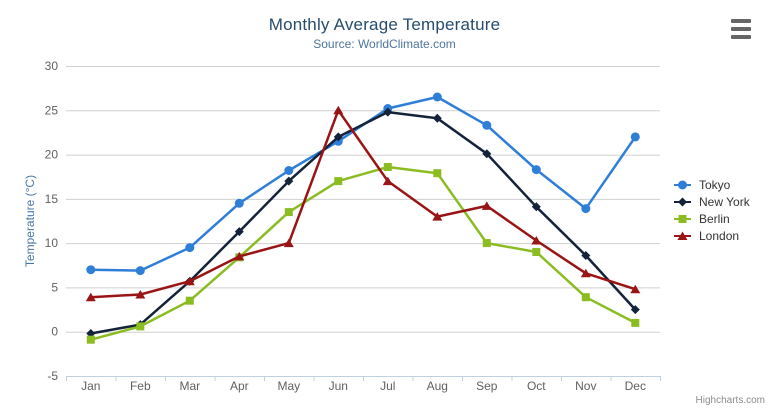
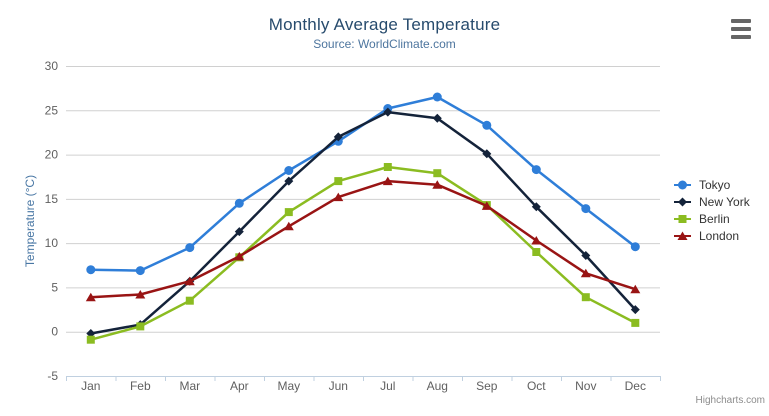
London/May: 10 -> 12
London/Jun: 25 -> 15
London/Aug: 13 -> 17
Berlin/Sep: 10 -> 14
Tokyo/Dec: 22 -> 10
